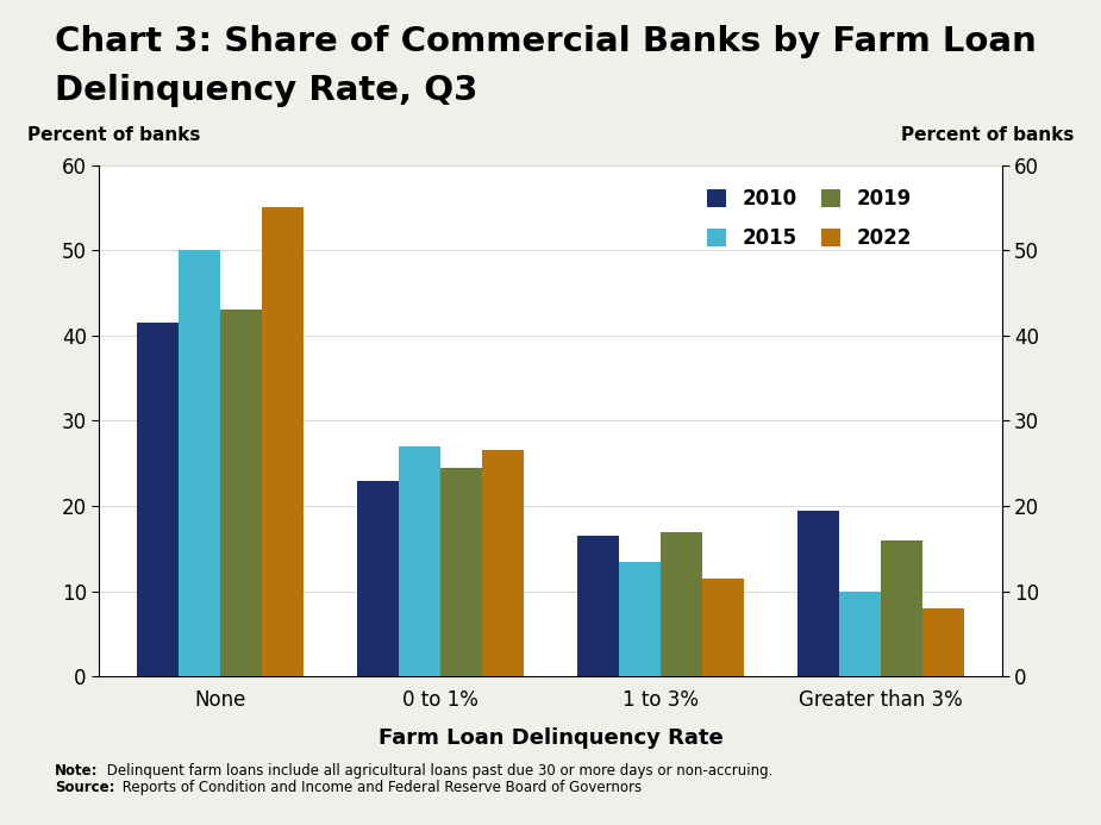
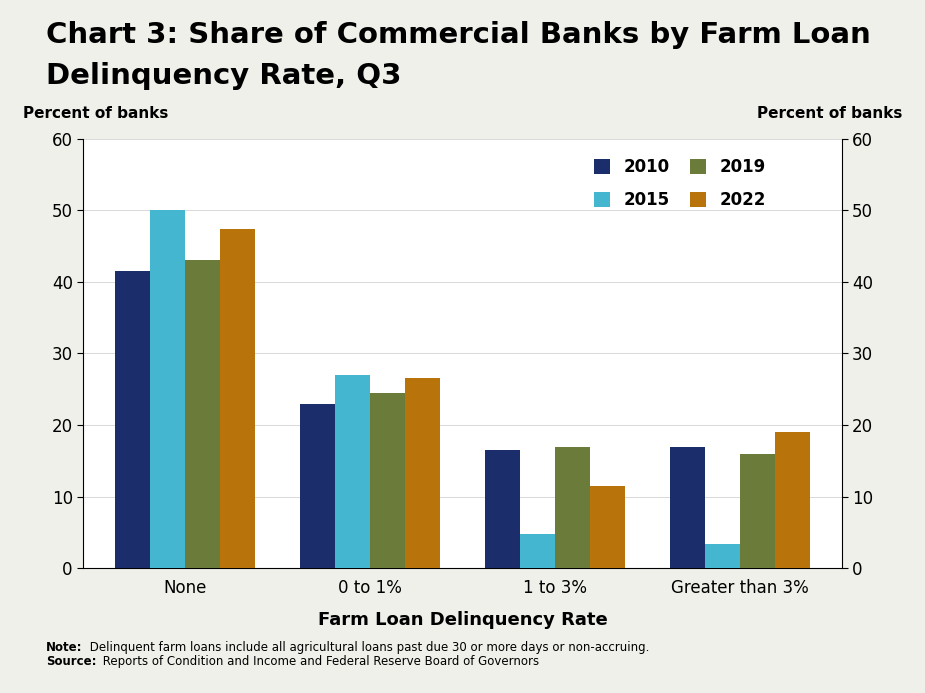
2022/None: 55.0 -> 47.4
2015/1 to 3%: 13.5 -> 4.8
2010/Greater than 3%: 19.5 -> 17.0
2015/Greater than 3%: 10.0 -> 3.4
2022/Greater than 3%: 8.0 -> 19.0
